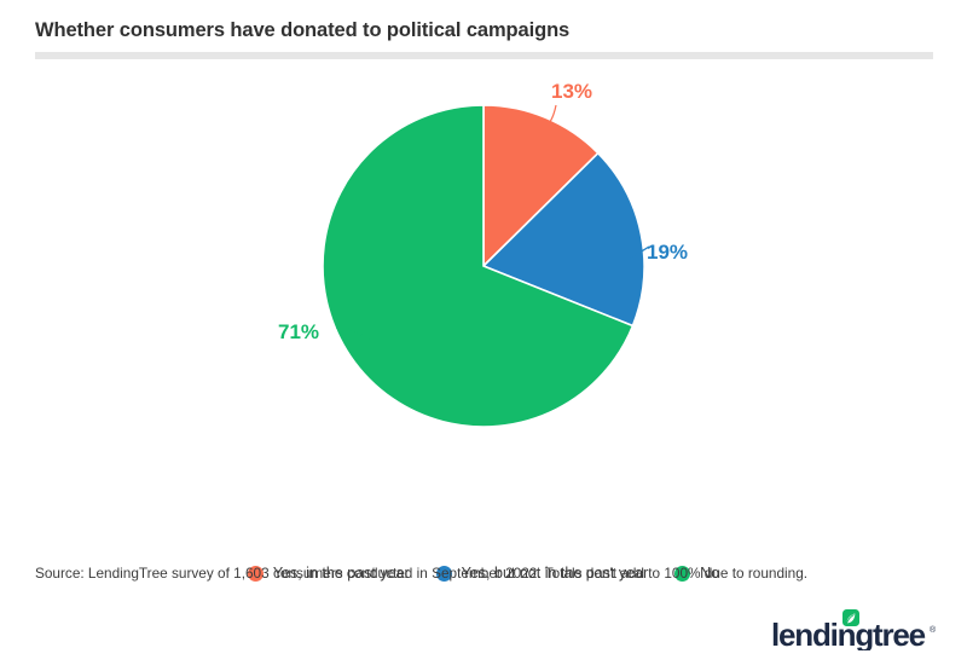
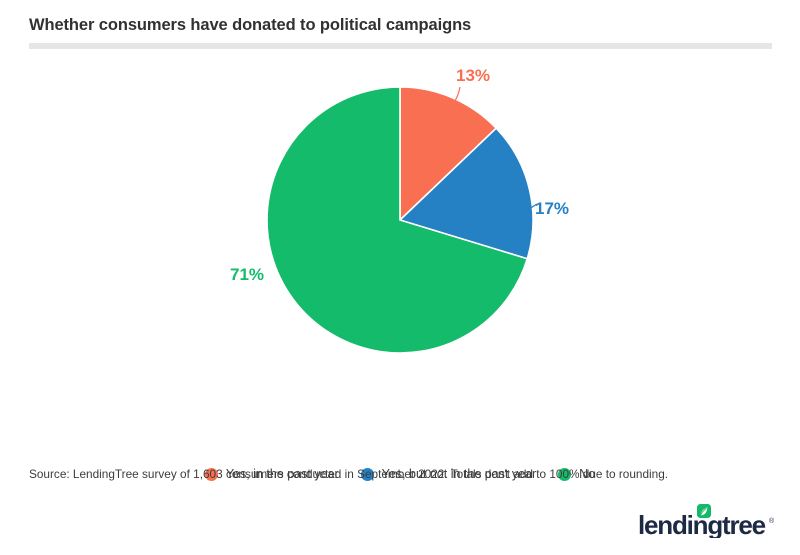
Yes, but not in the past year: 19% -> 17%
